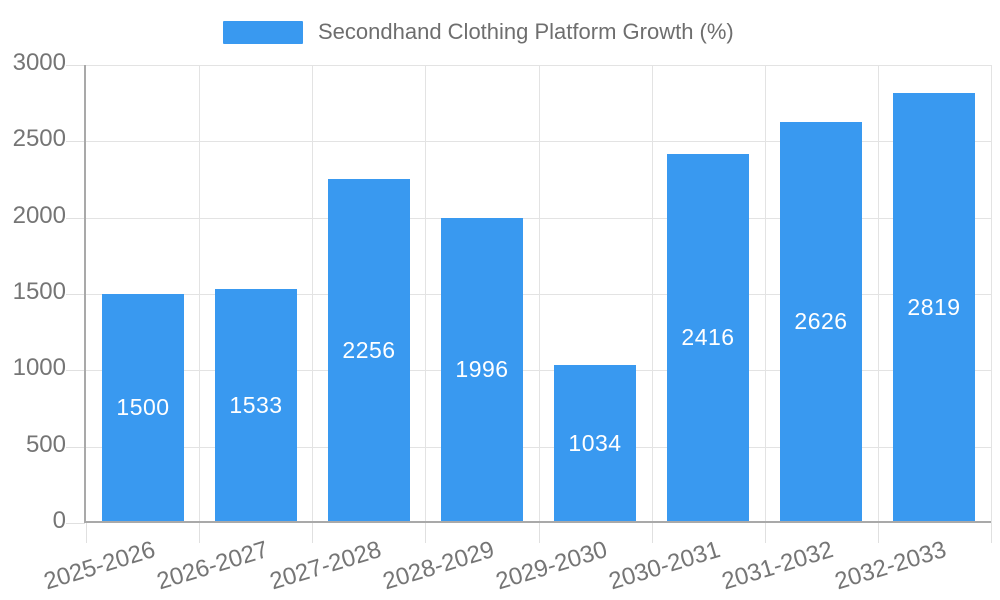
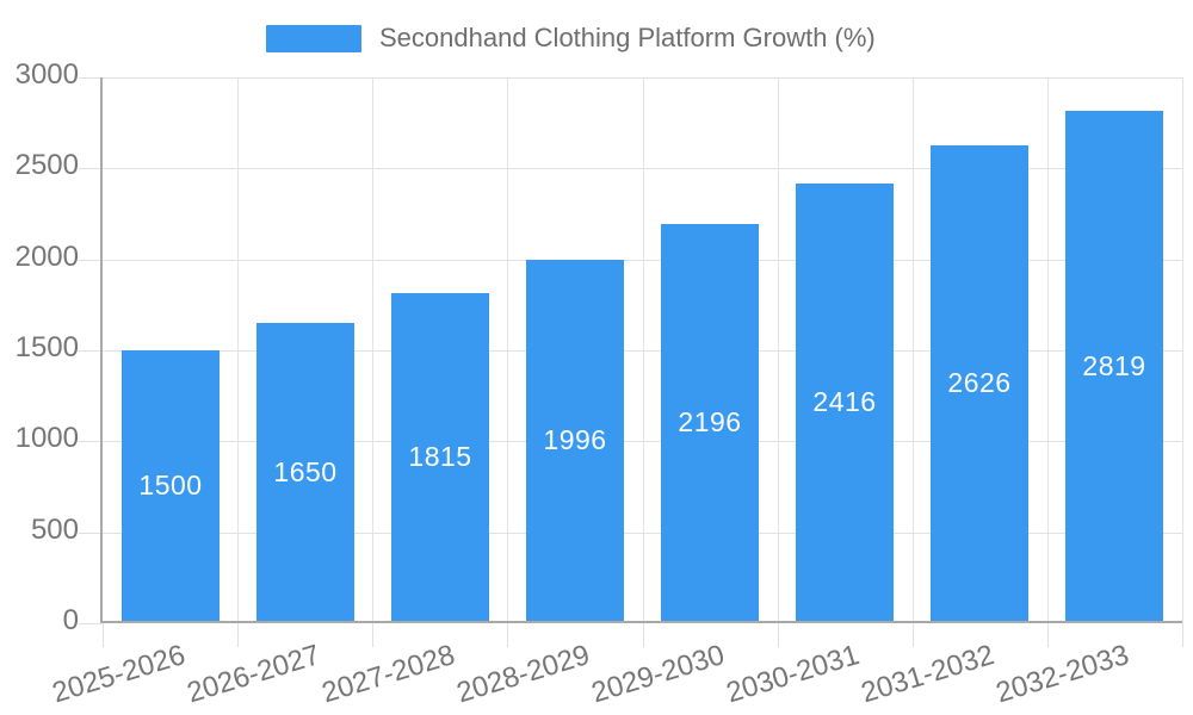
2026-2027: 1533 -> 1650
2027-2028: 2256 -> 1815
2029-2030: 1034 -> 2196
